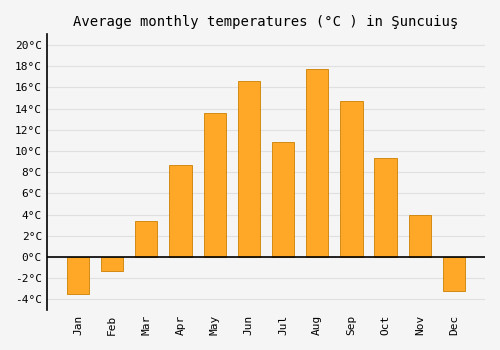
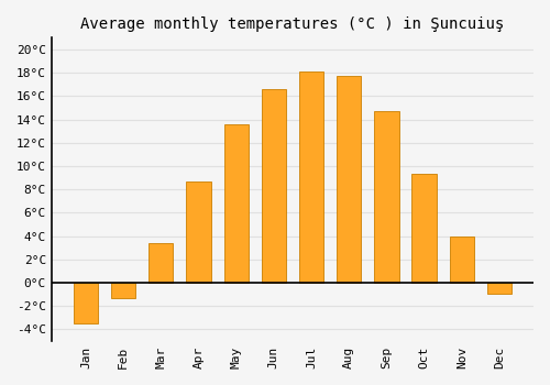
Jul: 10.8°C -> 18.1°C
Dec: -3.2°C -> -1.0°C
